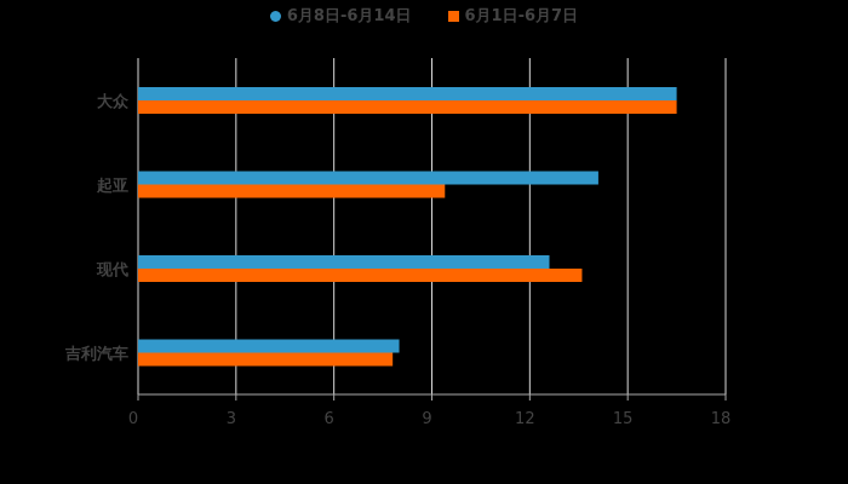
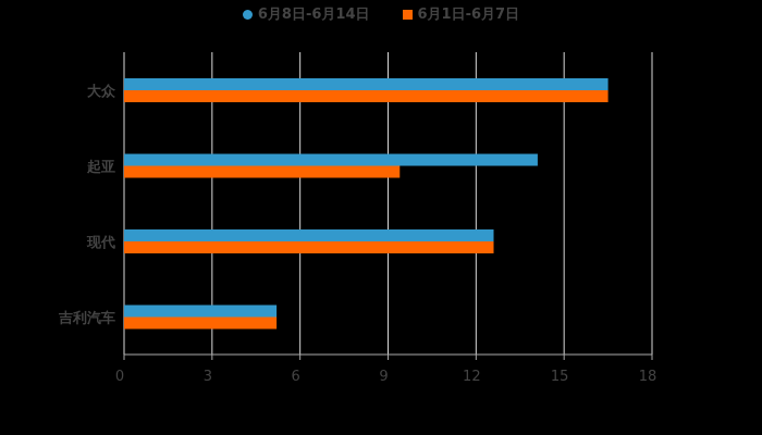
6月1日-6月7日/现代: 13.6 -> 12.6
6月8日-6月14日/吉利汽车: 8.0 -> 5.2
6月1日-6月7日/吉利汽车: 7.8 -> 5.2
